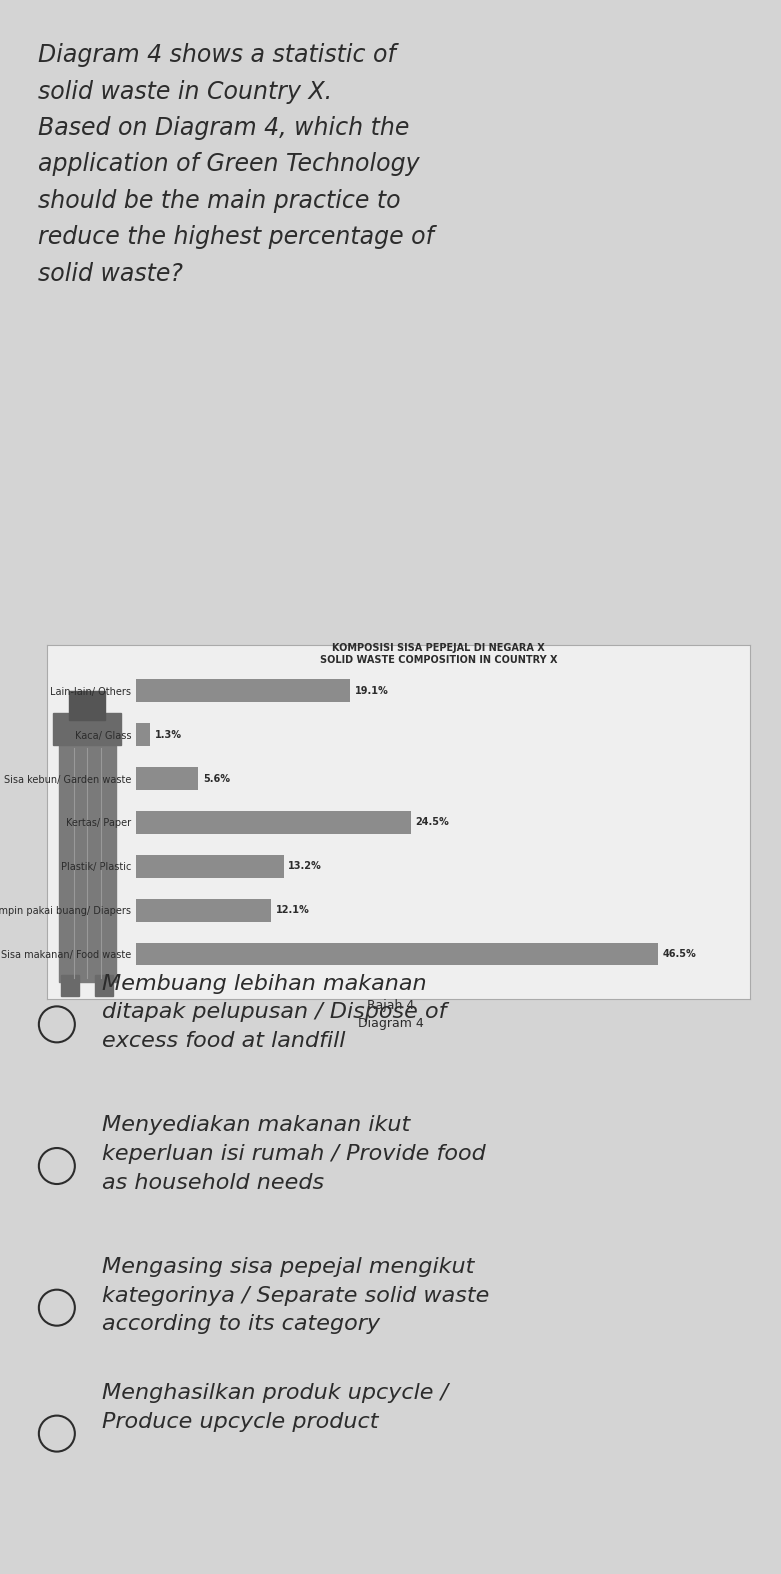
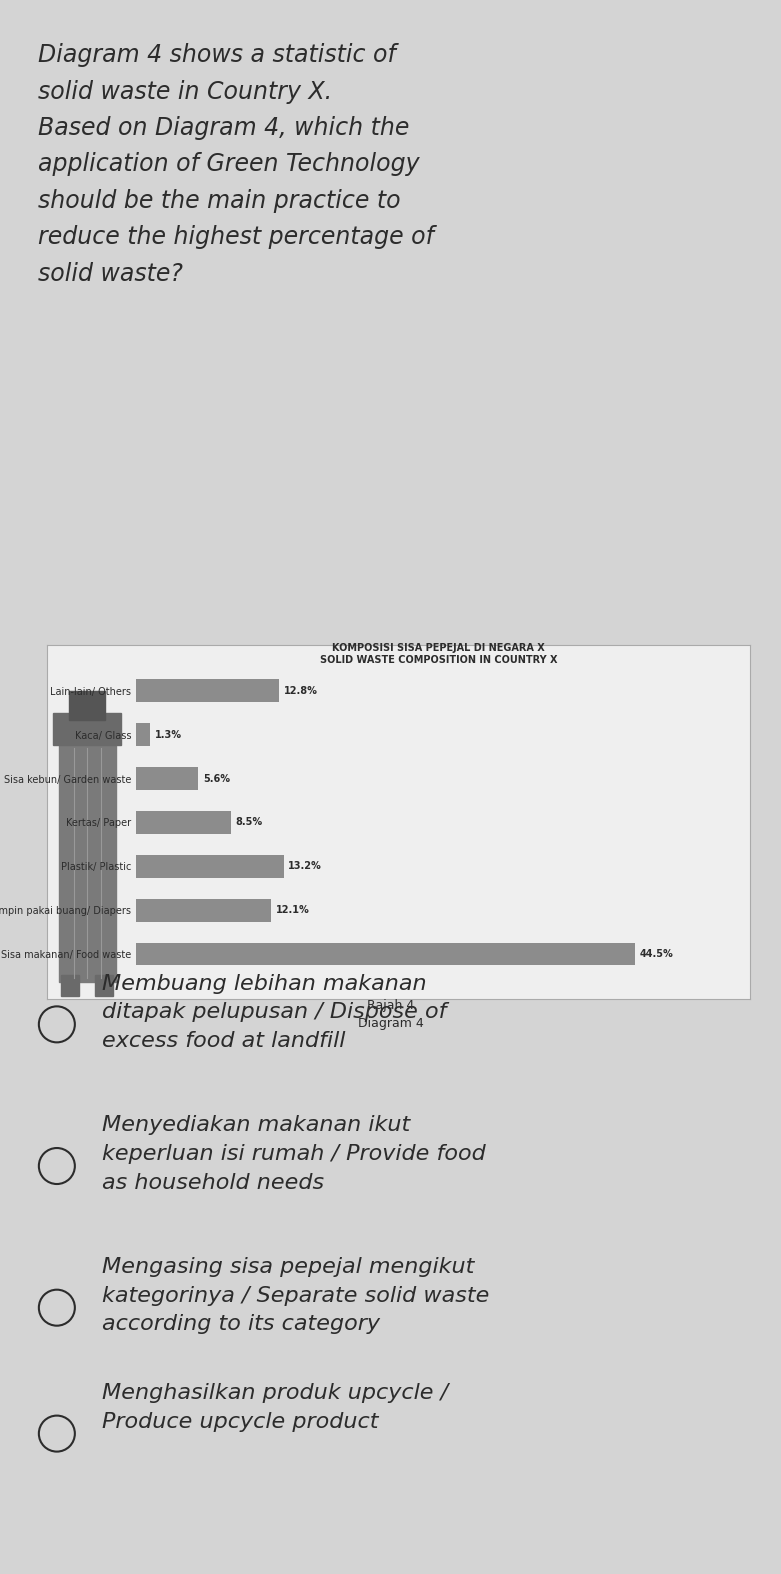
Lain-lain/ Others: 19.1% -> 12.8%
Kertas/ Paper: 24.5% -> 8.5%
Sisa makanan/ Food waste: 46.5% -> 44.5%
